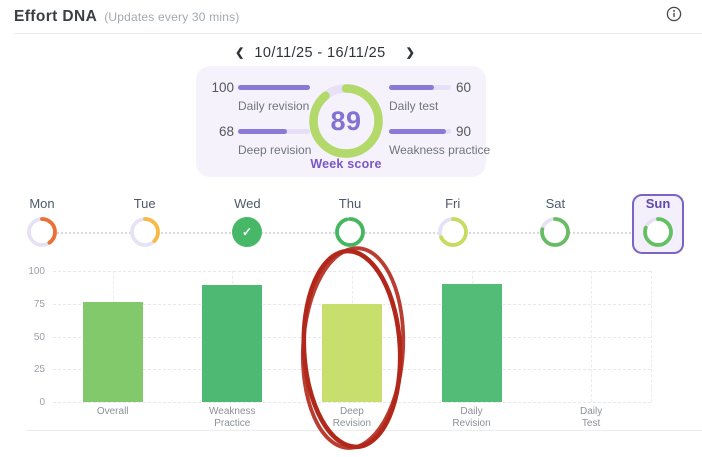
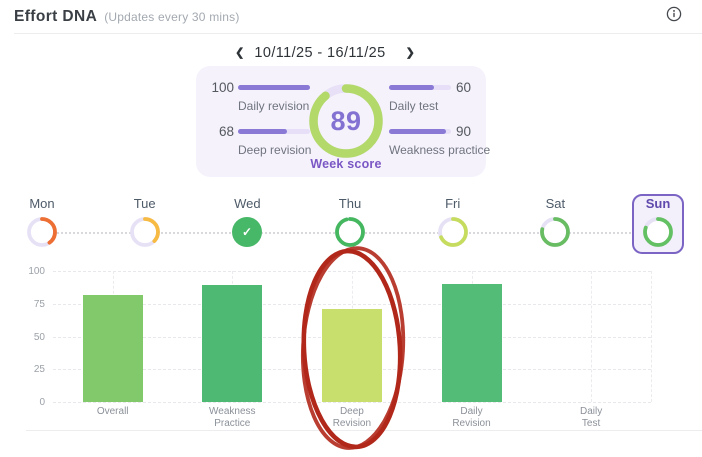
Overall: 76 -> 82
Deep Revision: 75 -> 71
